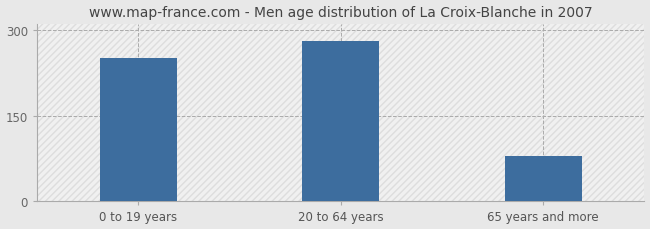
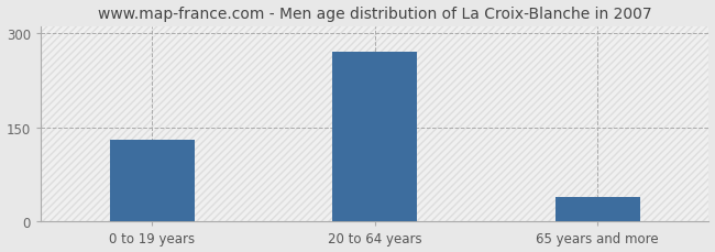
0 to 19 years: 250 -> 130
20 to 64 years: 280 -> 270
65 years and more: 80 -> 40
